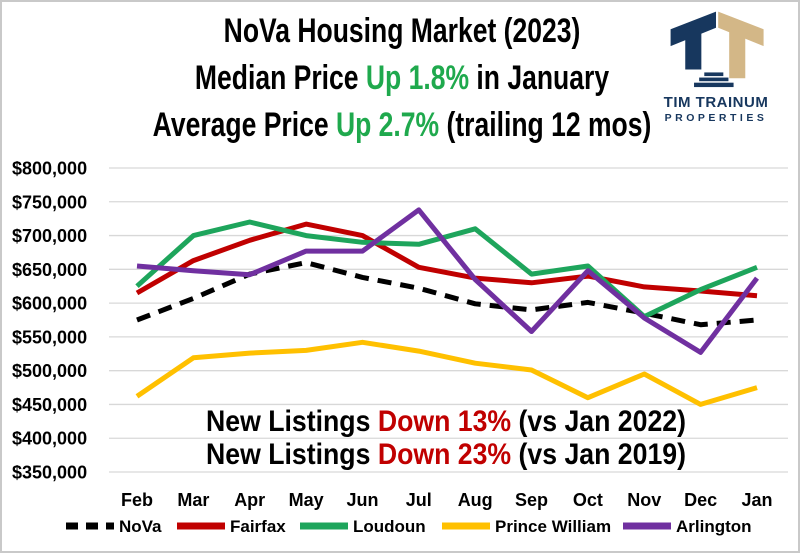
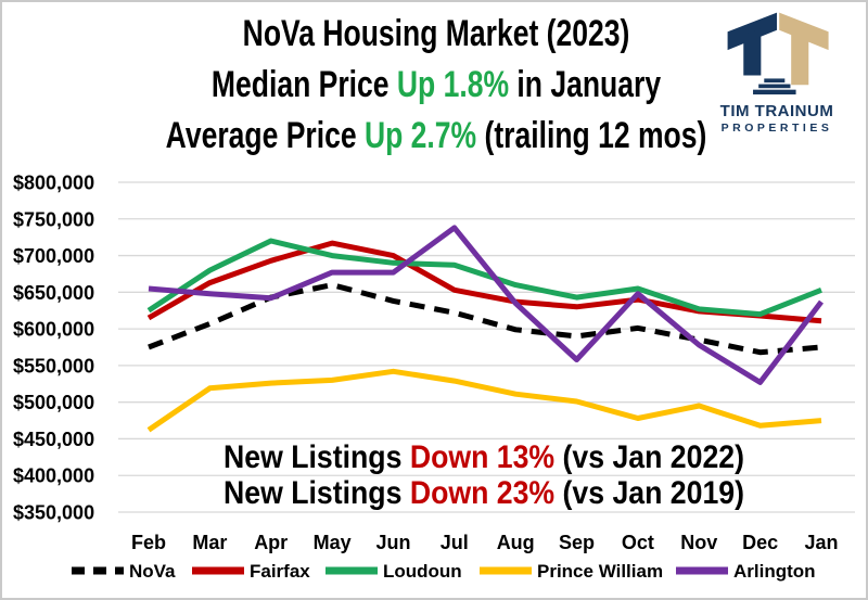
Loudoun/Mar: $700000 -> $680000
Loudoun/Aug: $710000 -> $660000
Prince William/Oct: $460000 -> $480000
Loudoun/Nov: $580000 -> $630000
Prince William/Dec: $450000 -> $470000
